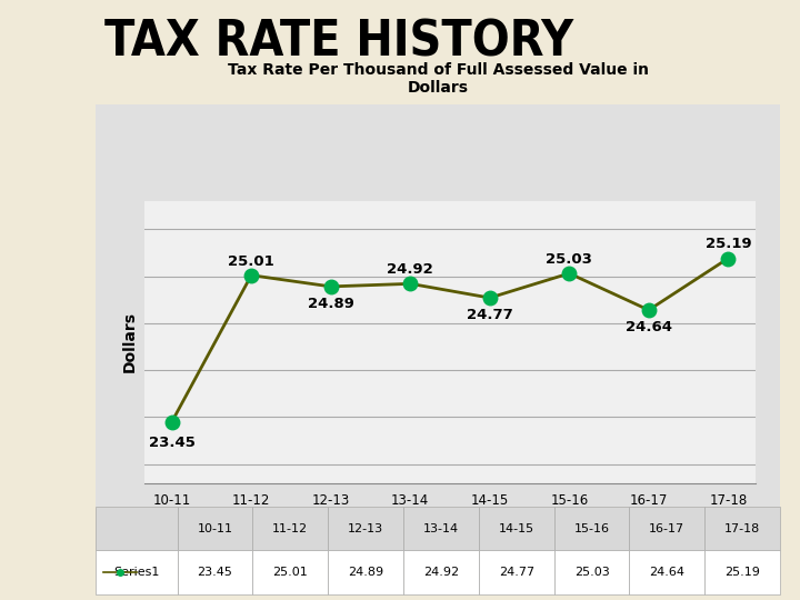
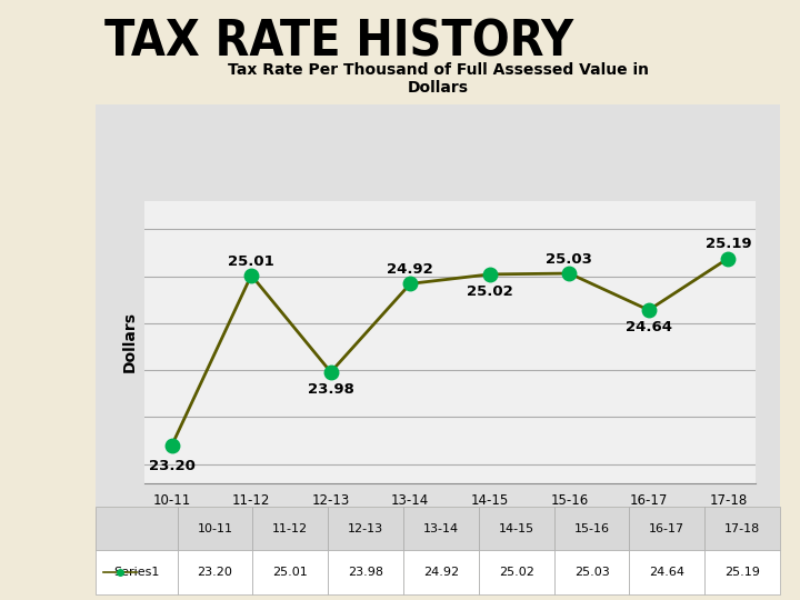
10-11: 23.45 -> 23.20
12-13: 24.89 -> 23.98
14-15: 24.77 -> 25.02
